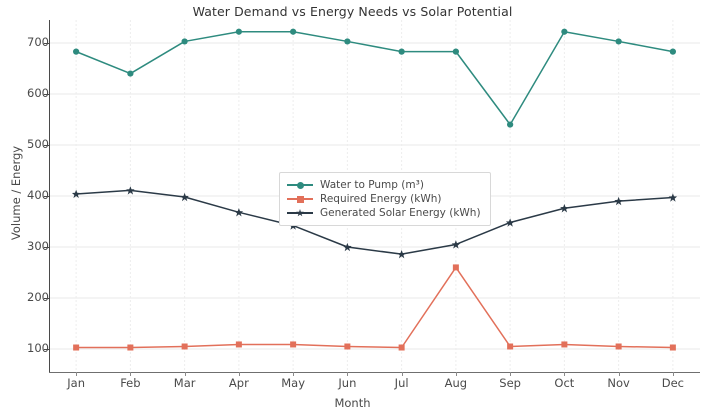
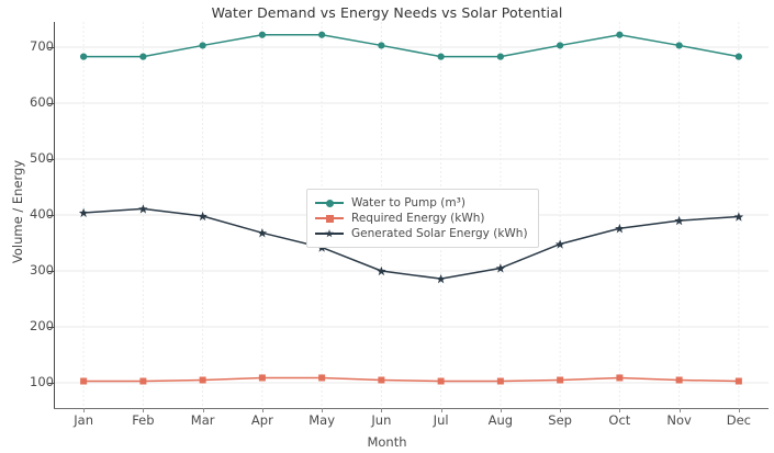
Water to Pump (m³)/Feb: 640 -> 680
Required Energy (kWh)/Aug: 260 -> 100
Water to Pump (m³)/Sep: 540 -> 700
